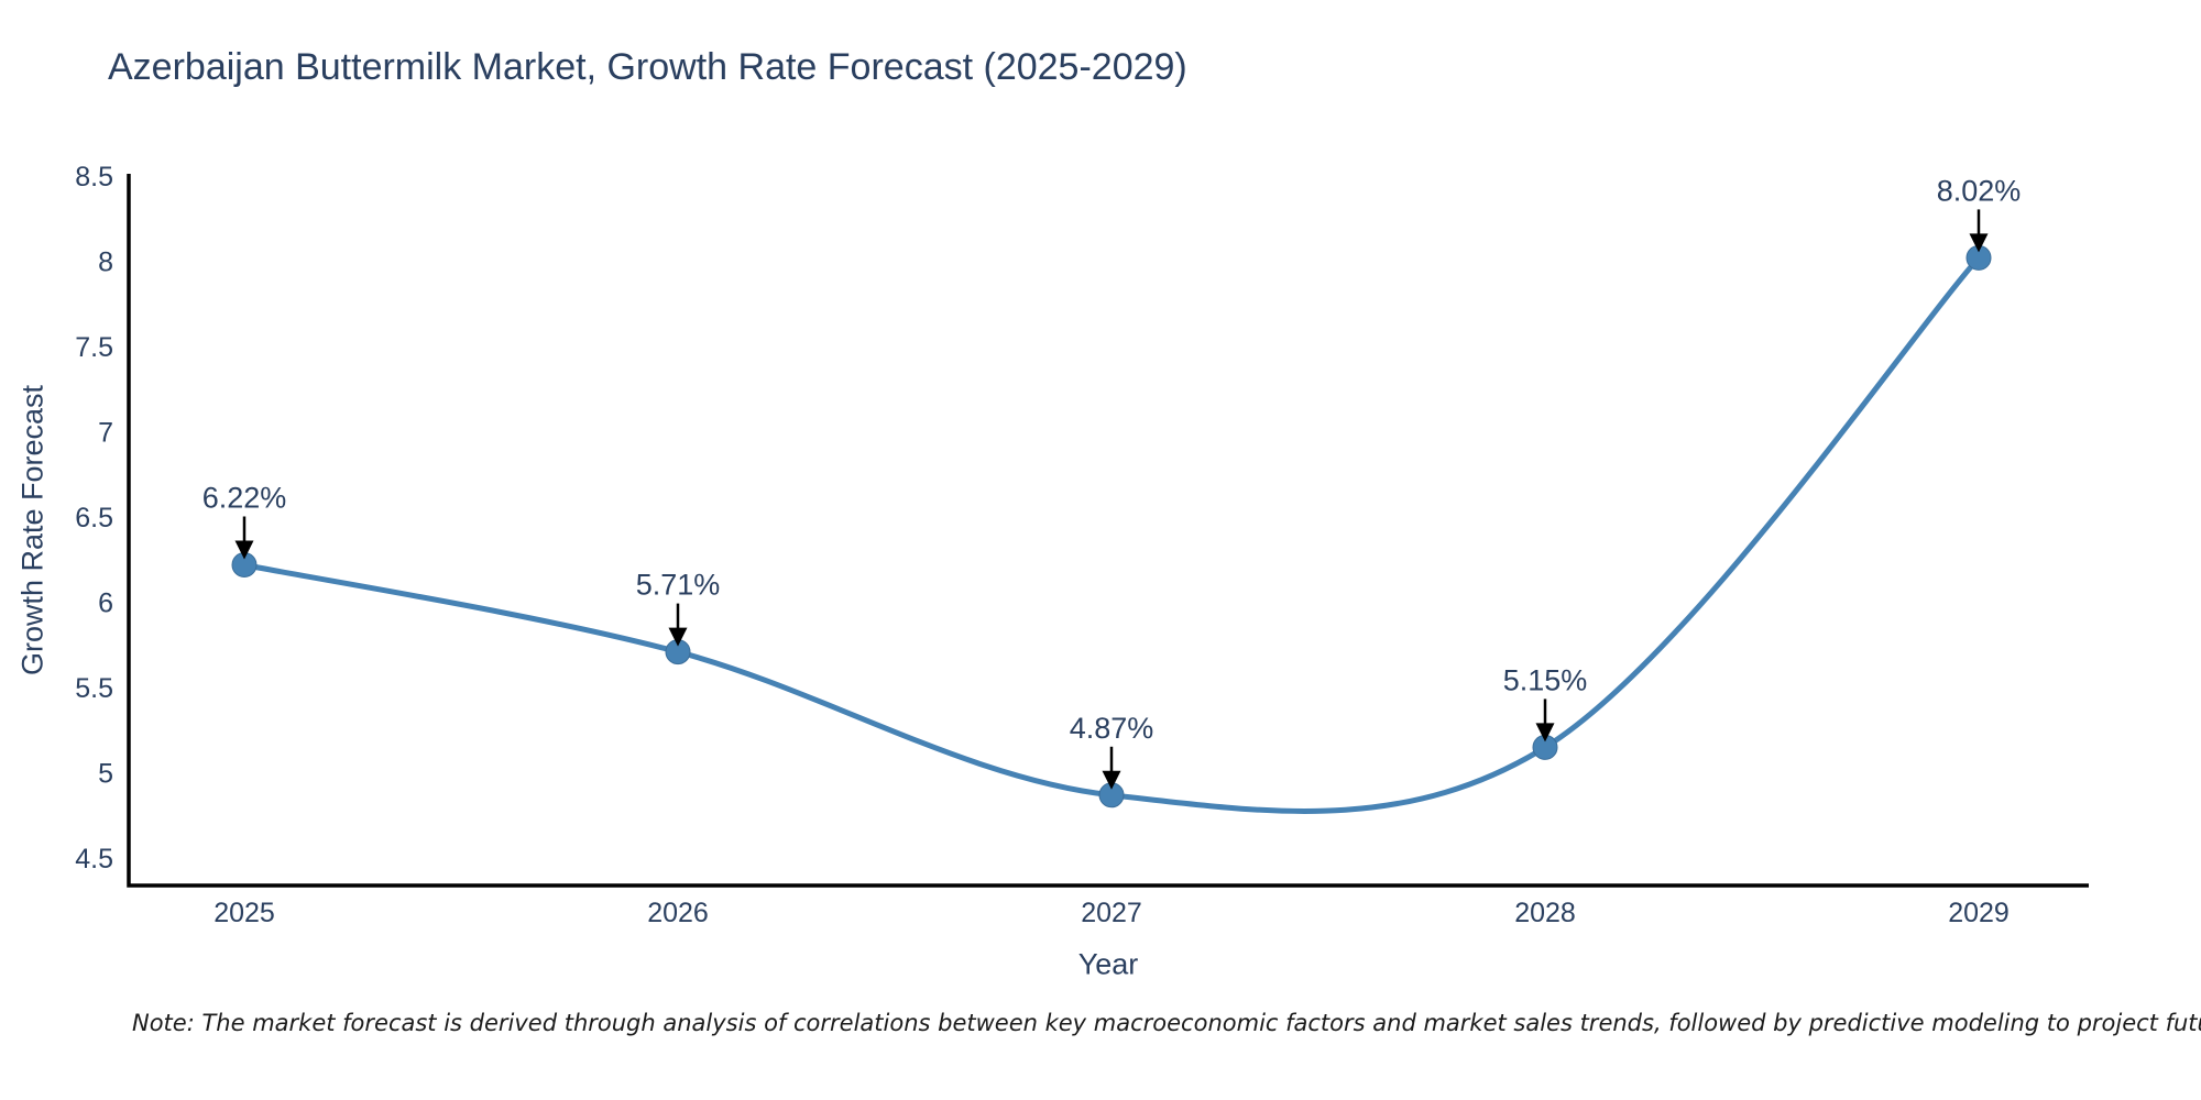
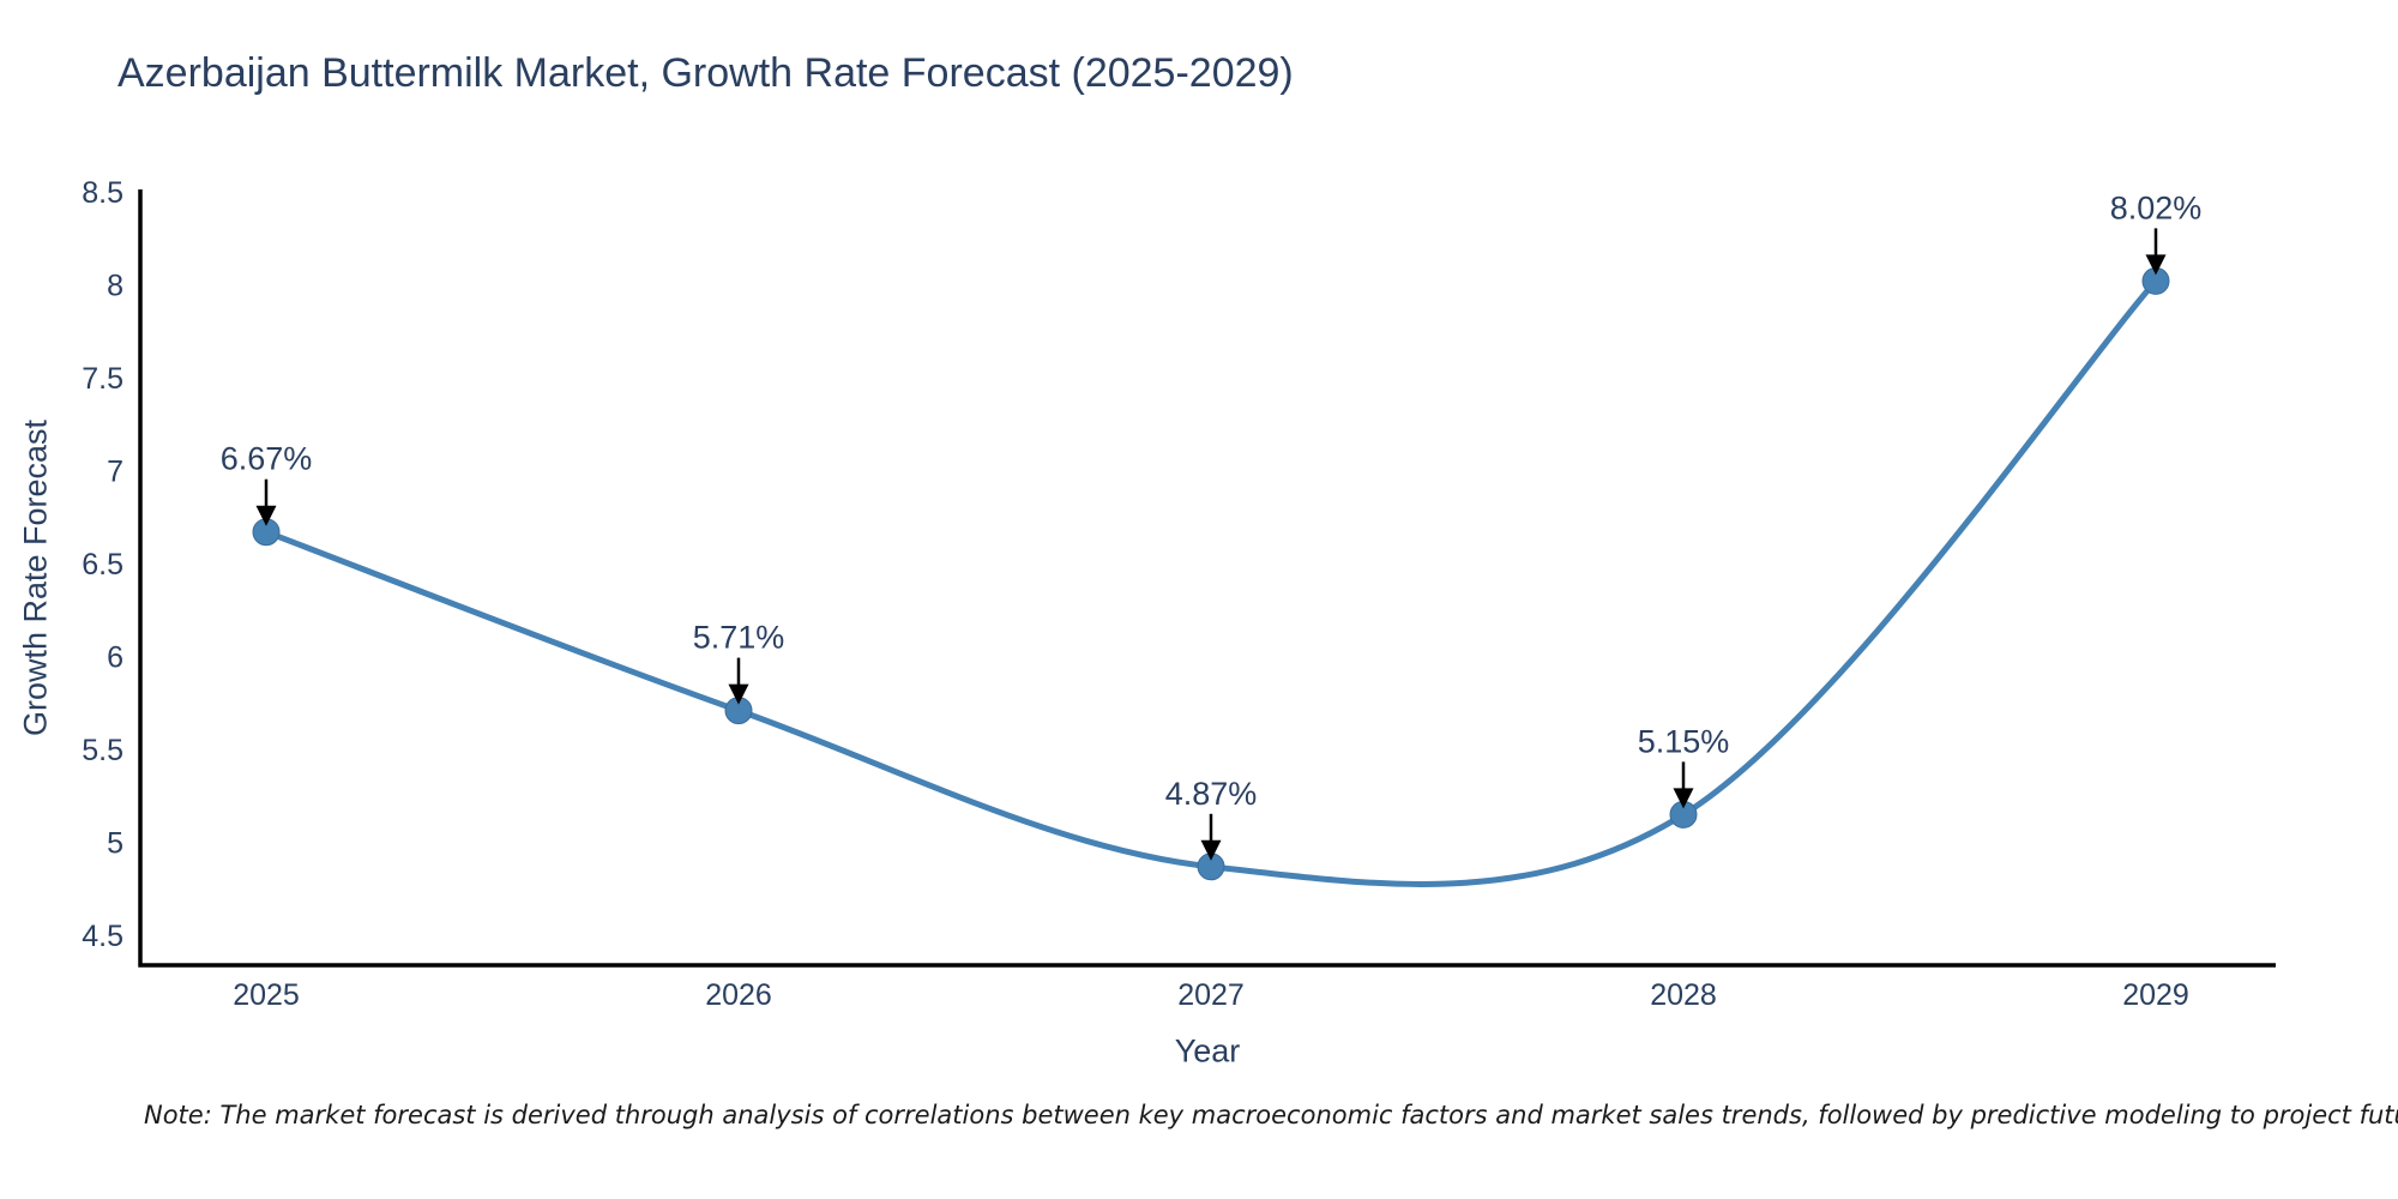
2025: 6.22% -> 6.67%
